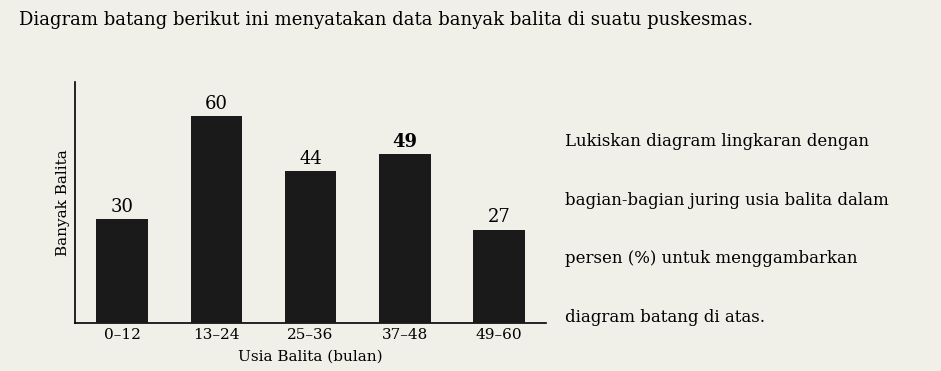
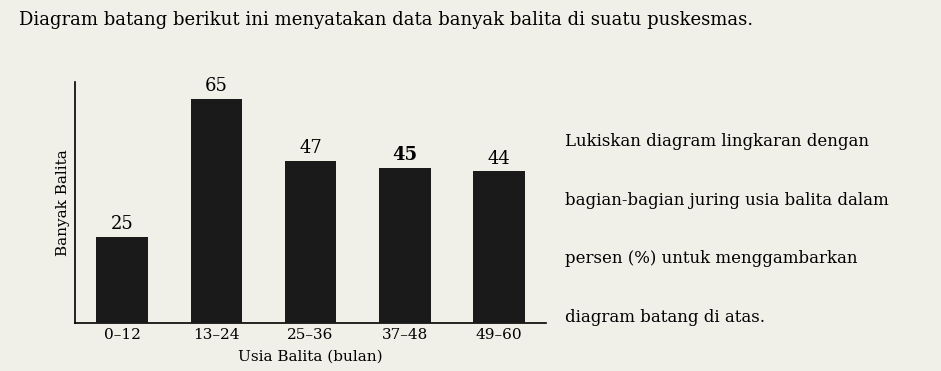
0–12: 30 -> 25
13–24: 60 -> 65
25–36: 44 -> 47
37–48: 49 -> 45
49–60: 27 -> 44
